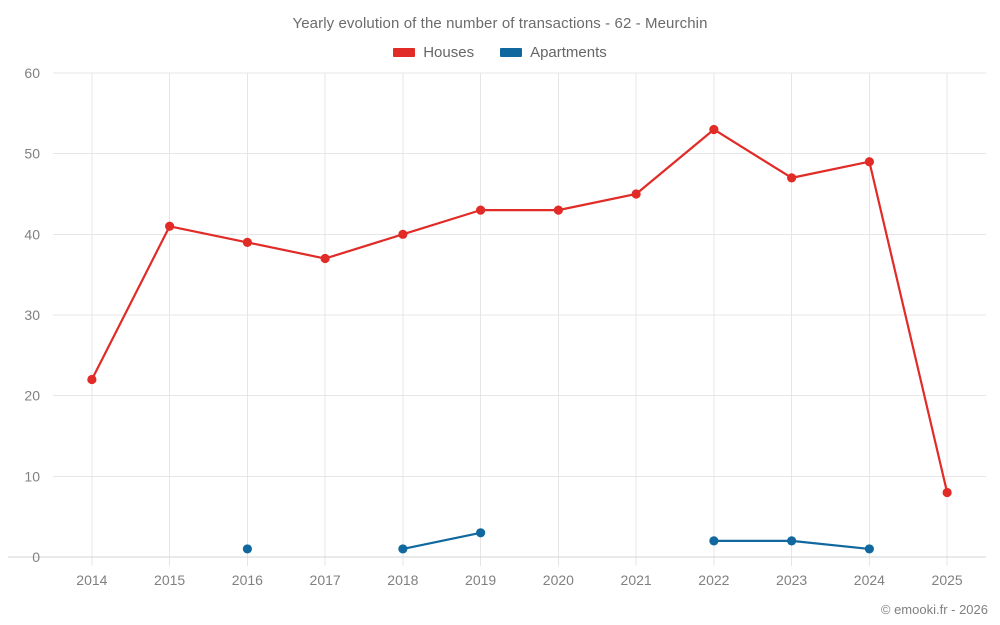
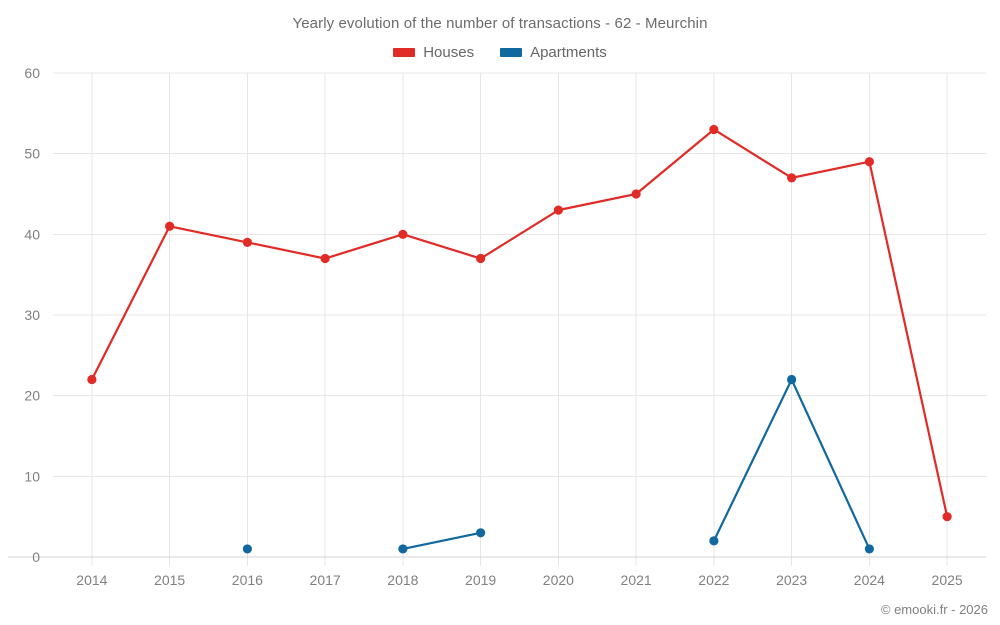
Houses/2019: 43 -> 37
Apartments/2023: 2 -> 22
Houses/2025: 8 -> 5
